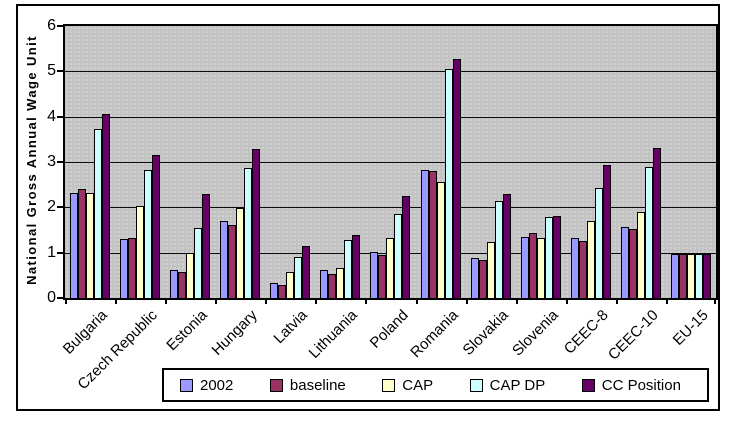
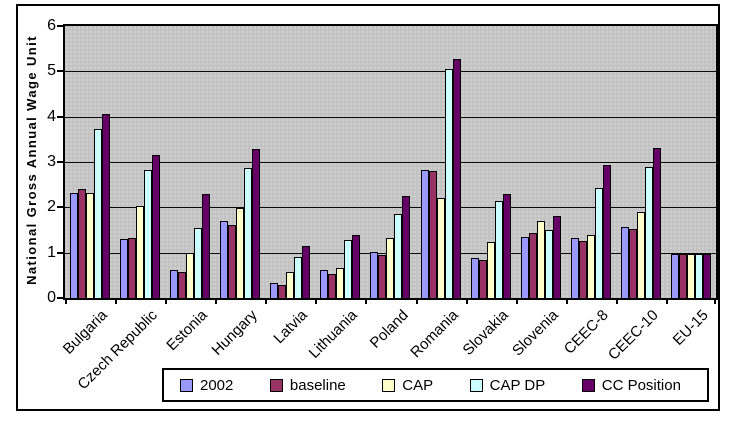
CAP/Romania: 2.5 -> 2.2
CAP/Slovenia: 1.3 -> 1.7
CAP DP/Slovenia: 1.8 -> 1.5
CAP/CEEC-8: 1.7 -> 1.4
